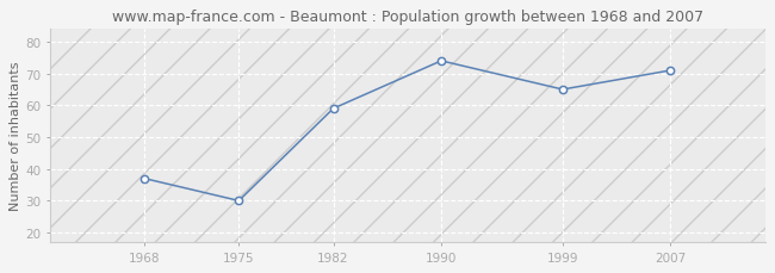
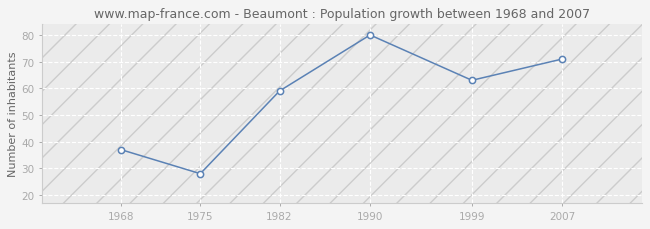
1975: 30 -> 28
1990: 74 -> 80
1999: 65 -> 63
